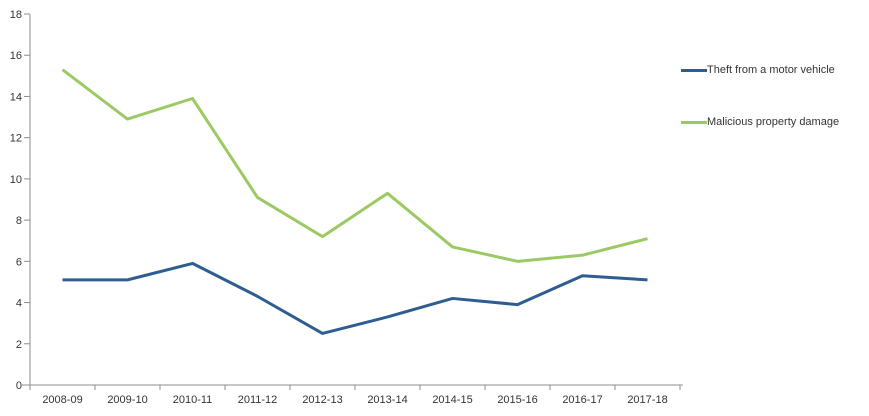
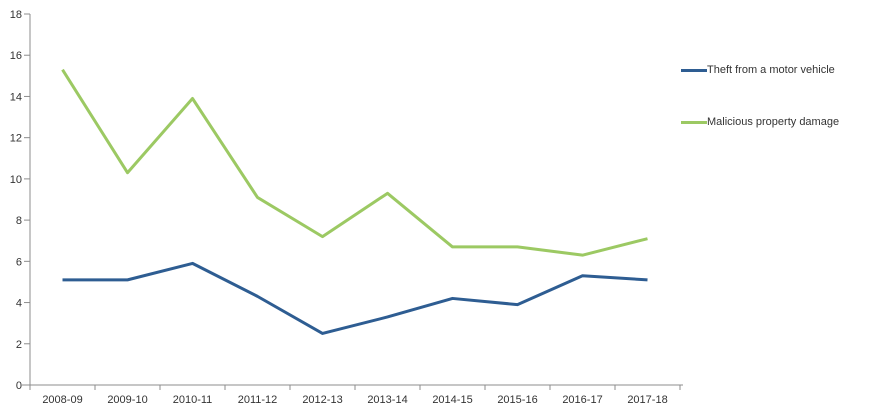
Malicious property damage/2009-10: 12.9 -> 10.3
Malicious property damage/2015-16: 6.0 -> 6.7
